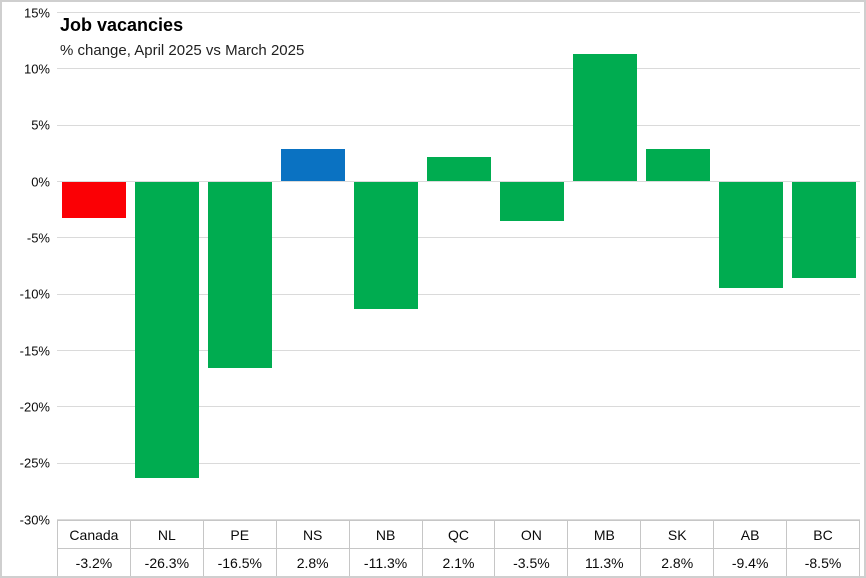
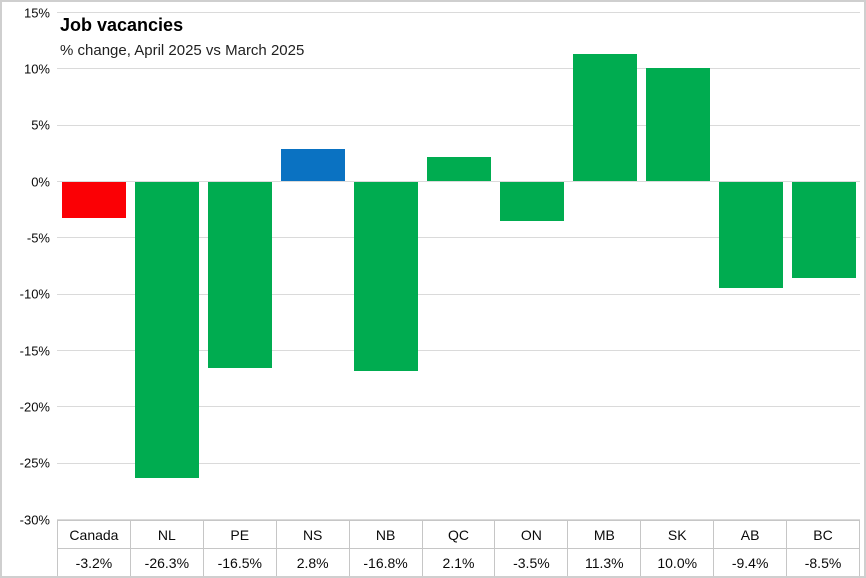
NB: -11.3% -> -16.8%
SK: 2.8% -> 10.0%
